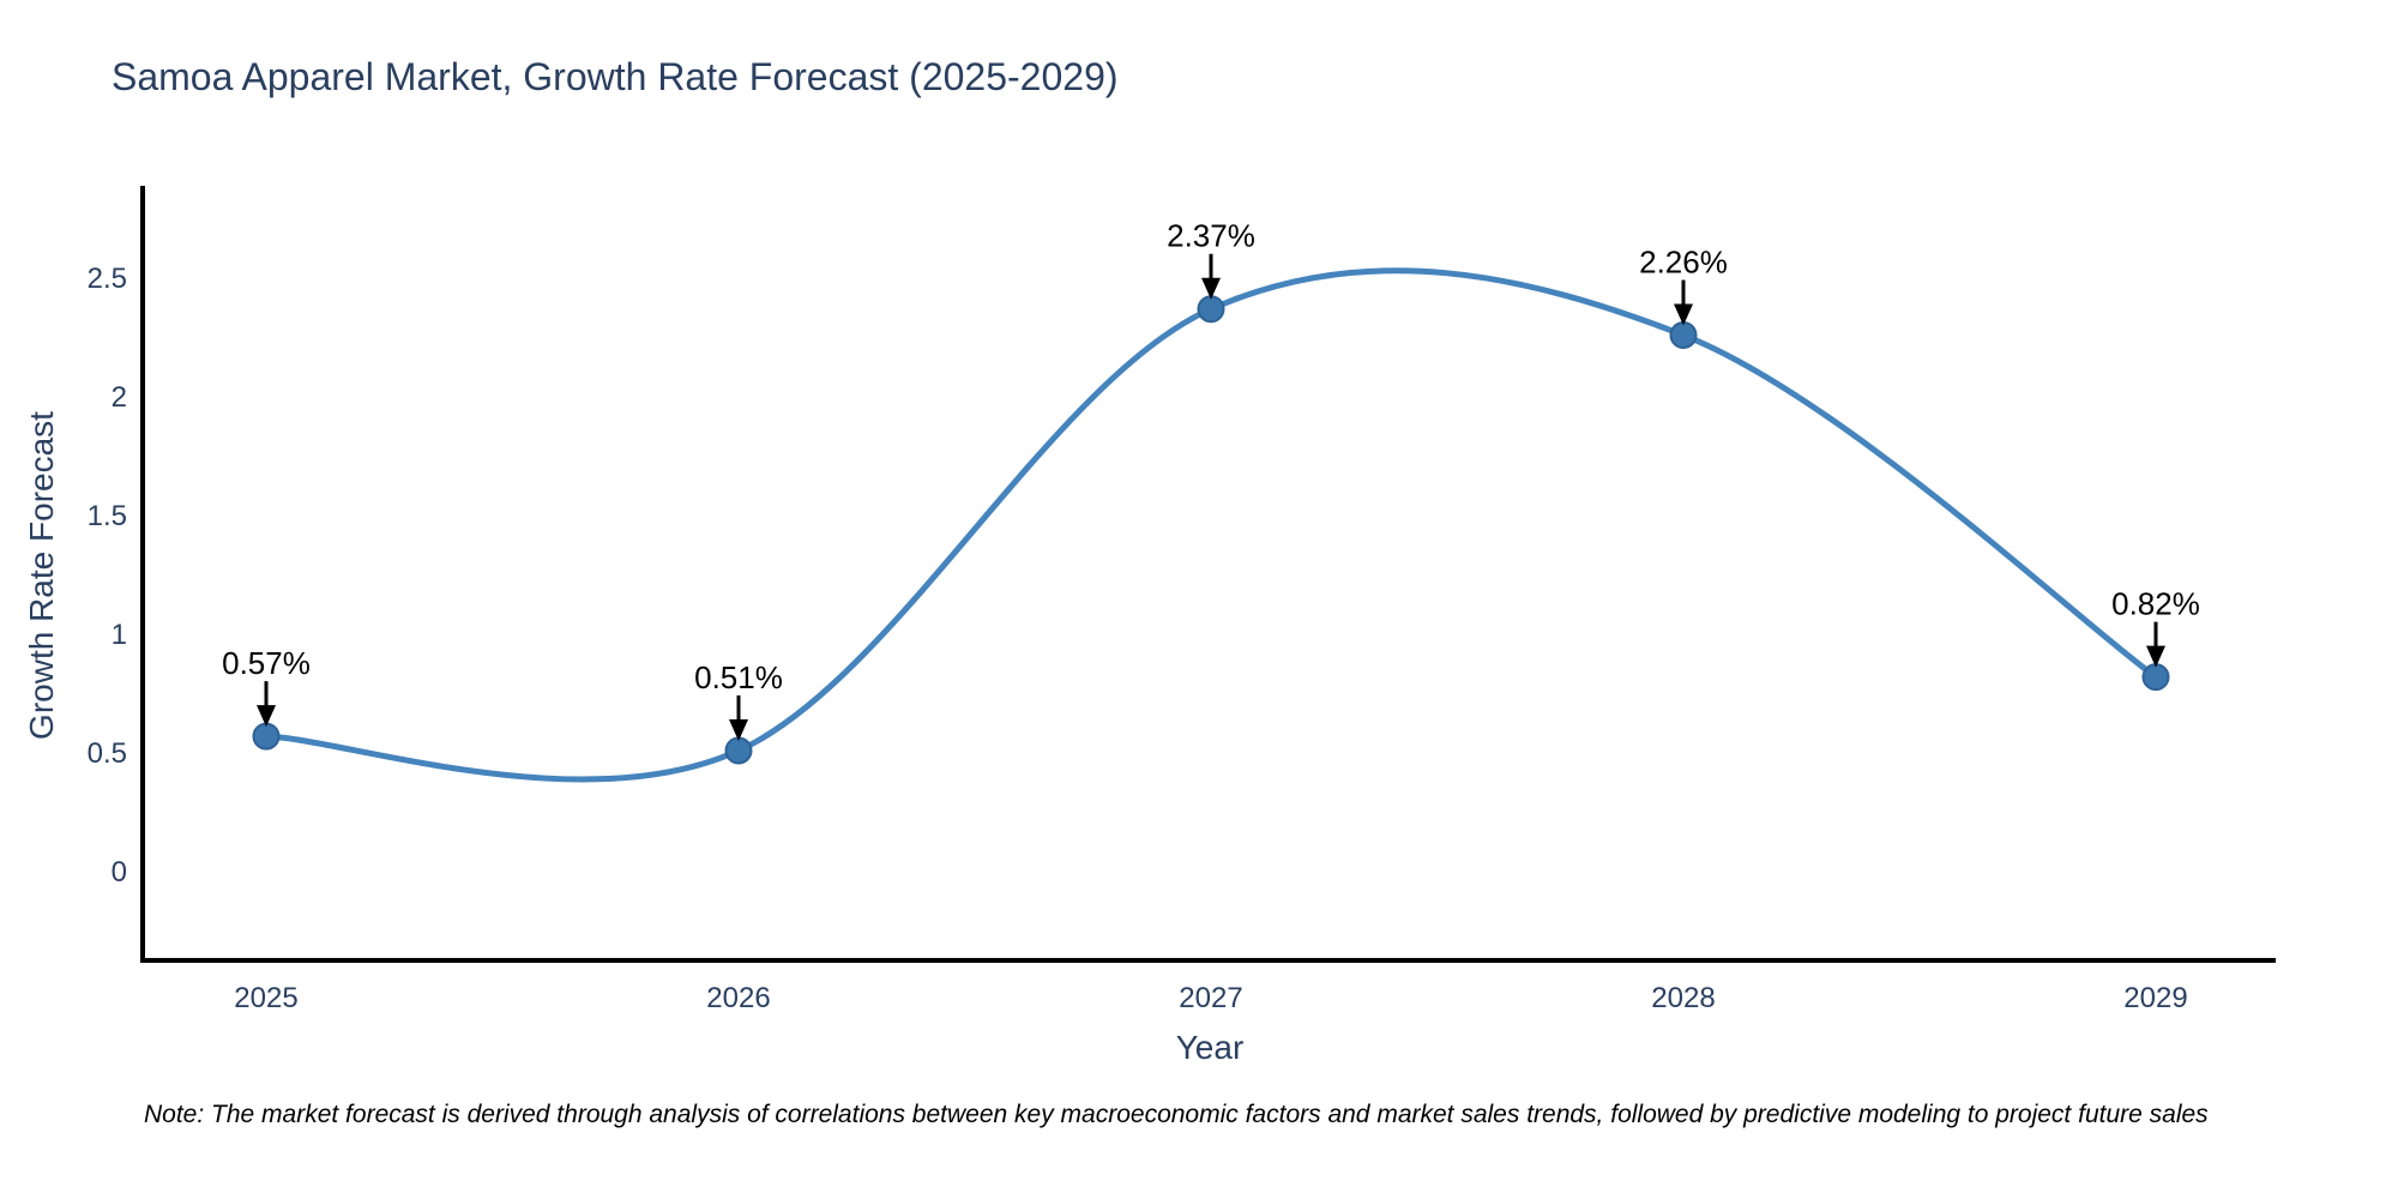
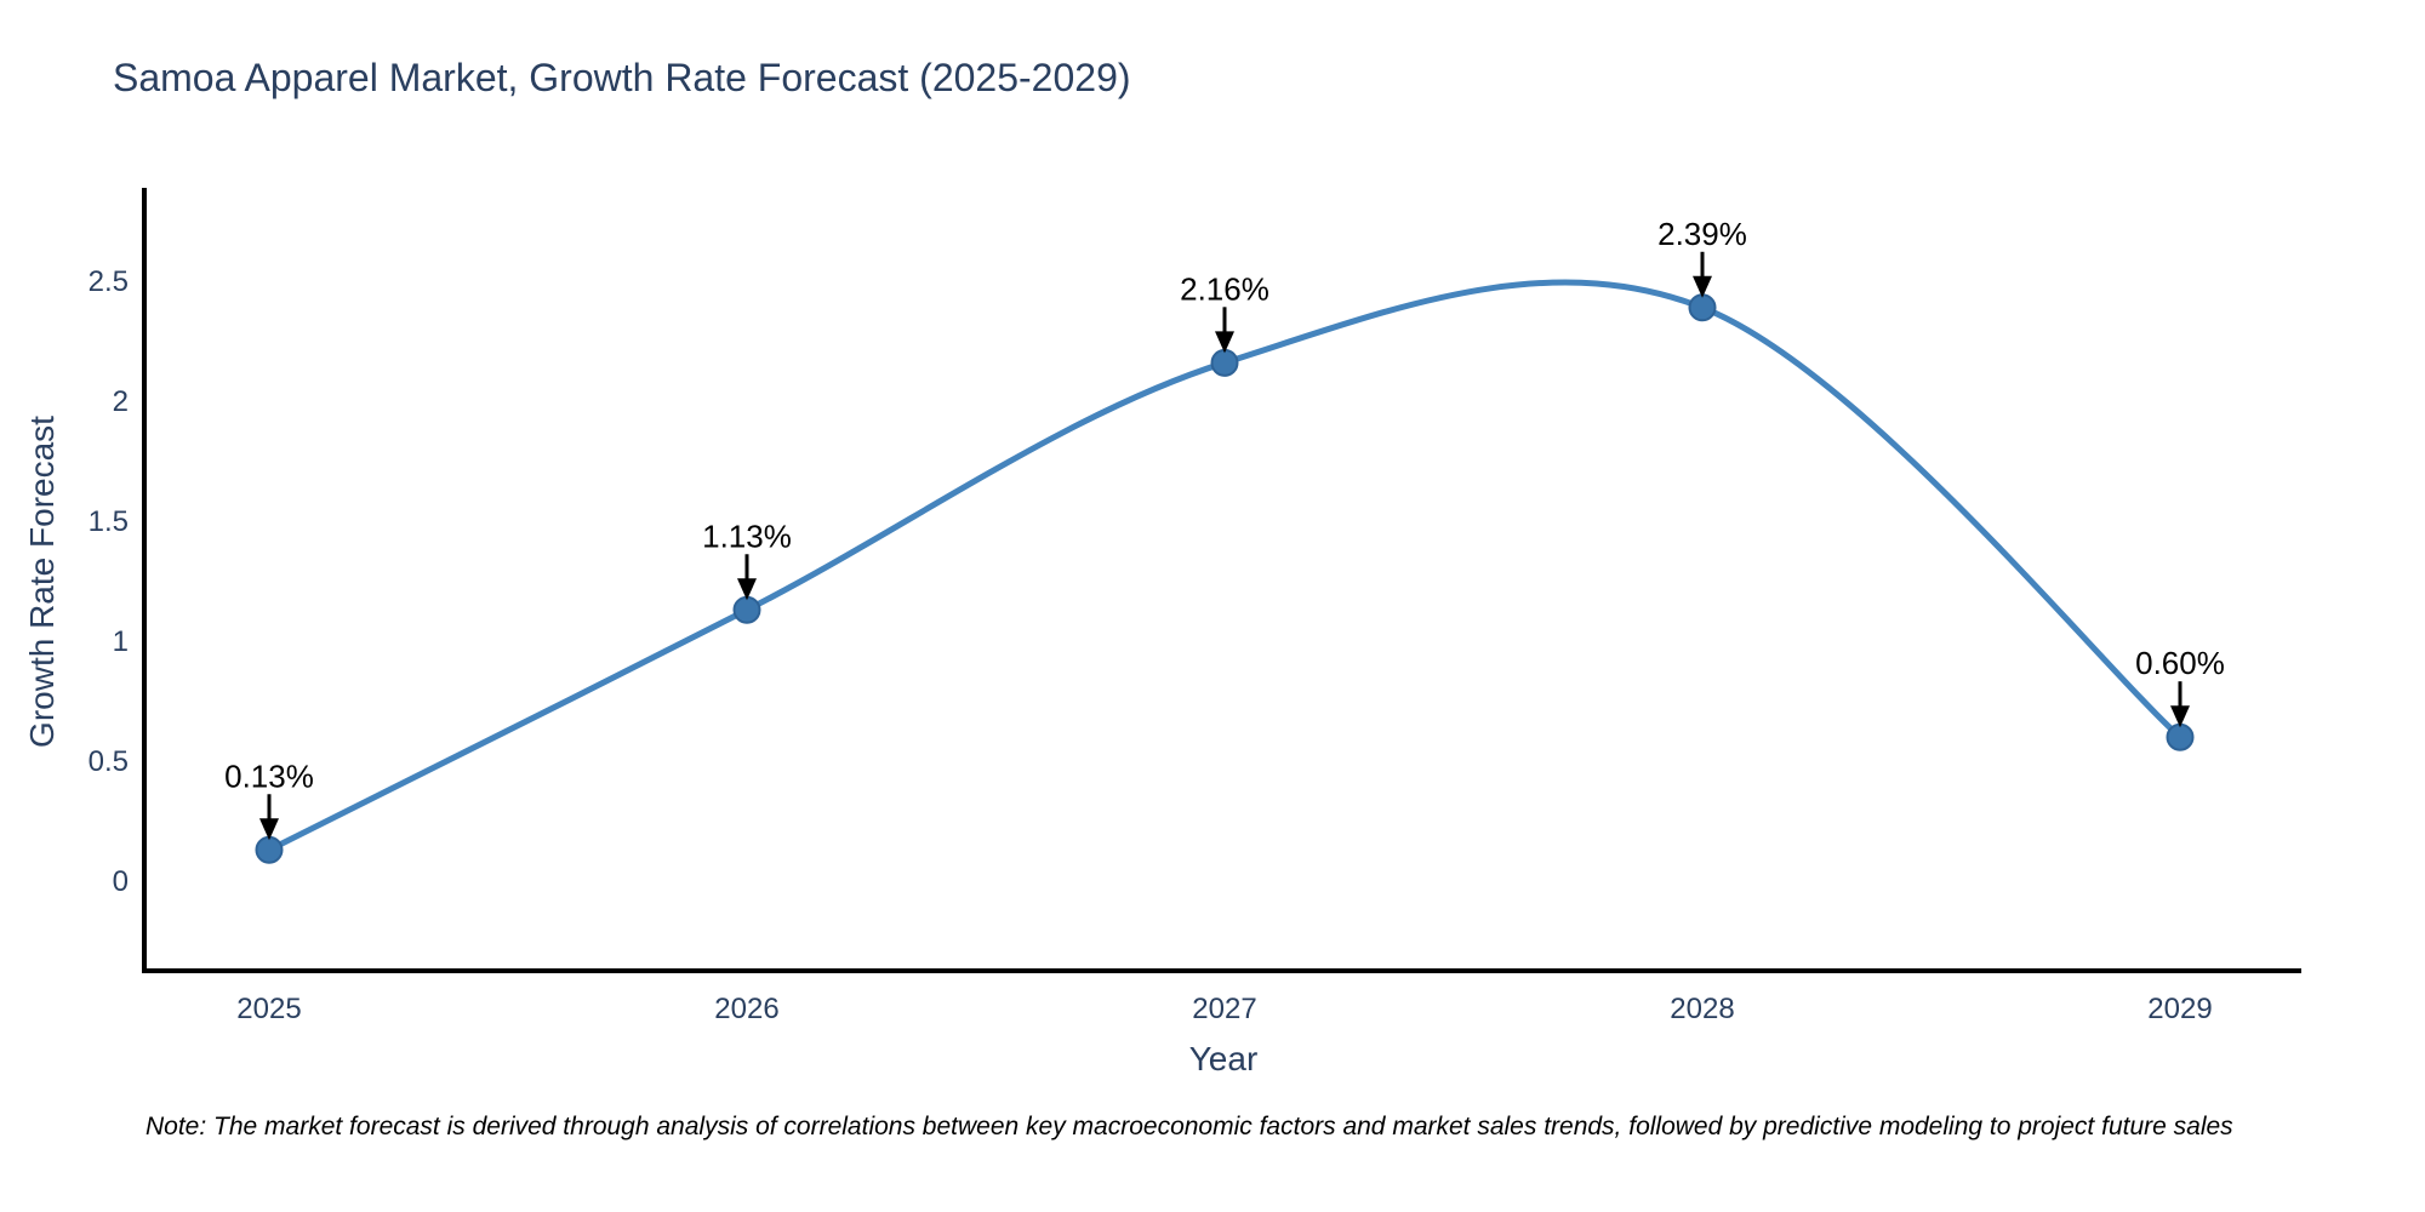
2025: 0.57% -> 0.13%
2026: 0.51% -> 1.13%
2027: 2.37% -> 2.16%
2028: 2.26% -> 2.39%
2029: 0.82% -> 0.60%
